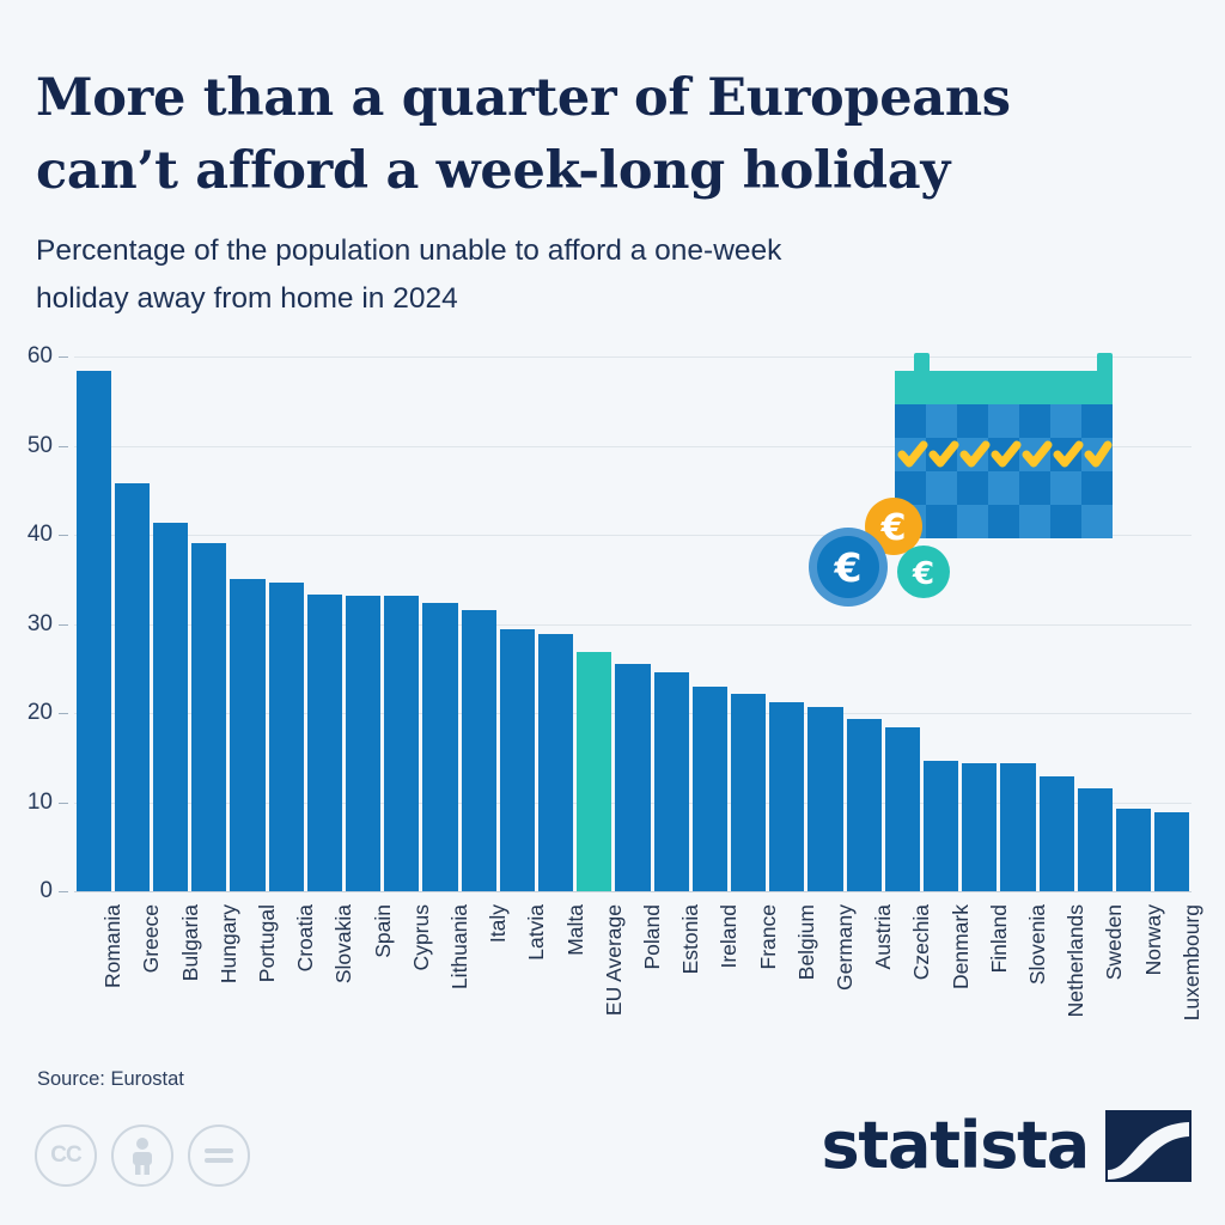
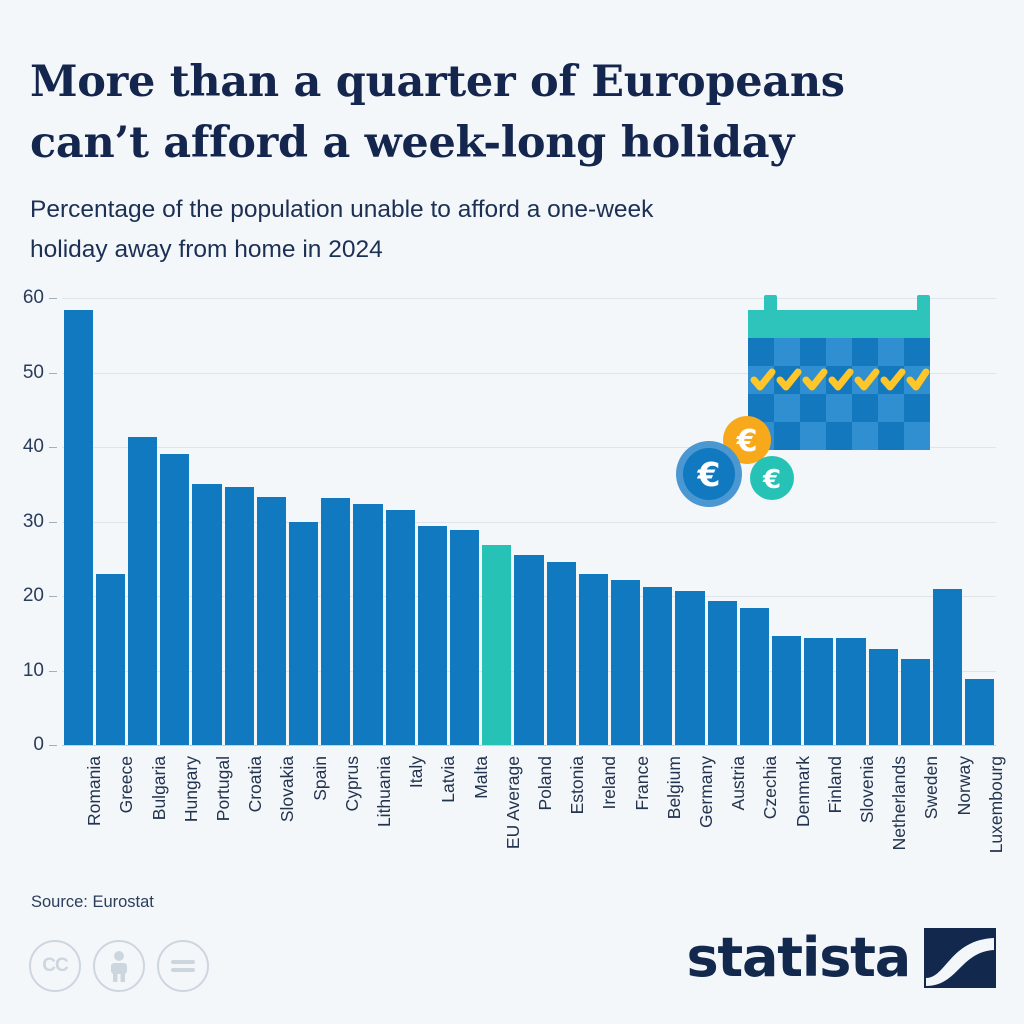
Greece: 46 -> 23
Spain: 33 -> 30
Norway: 9 -> 21
